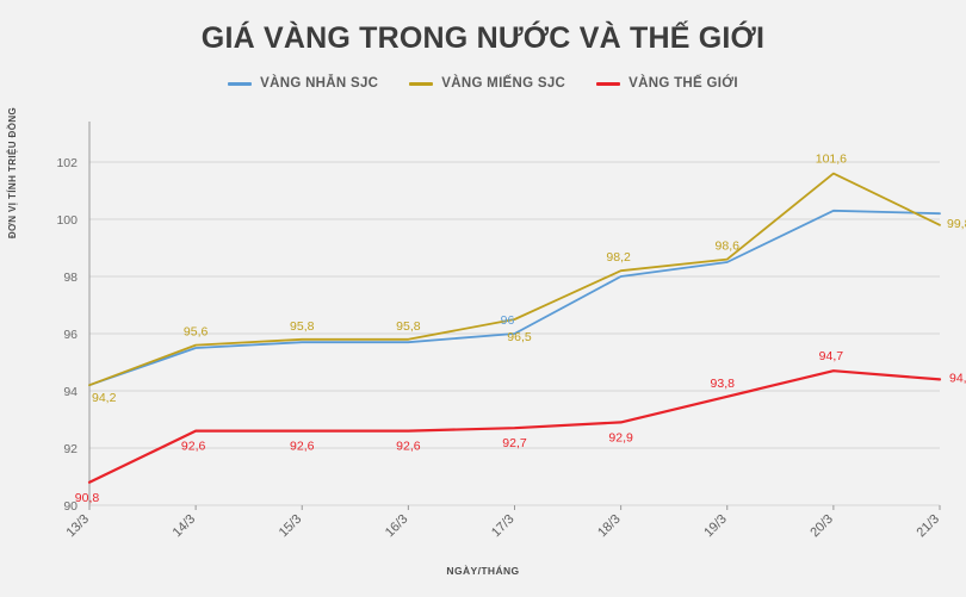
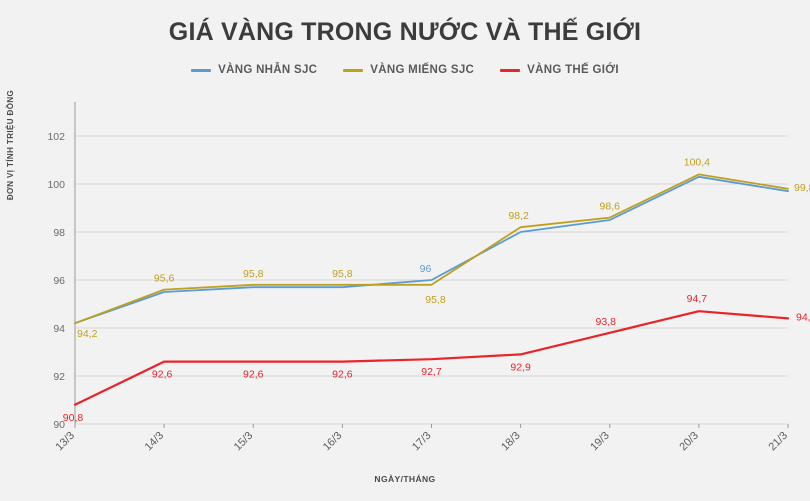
VÀNG MIẾNG SJC/17/3: 96,5 -> 95,8
VÀNG MIẾNG SJC/20/3: 101,6 -> 100,4
VÀNG NHẪN SJC/21/3: 100.2 -> 99.7
